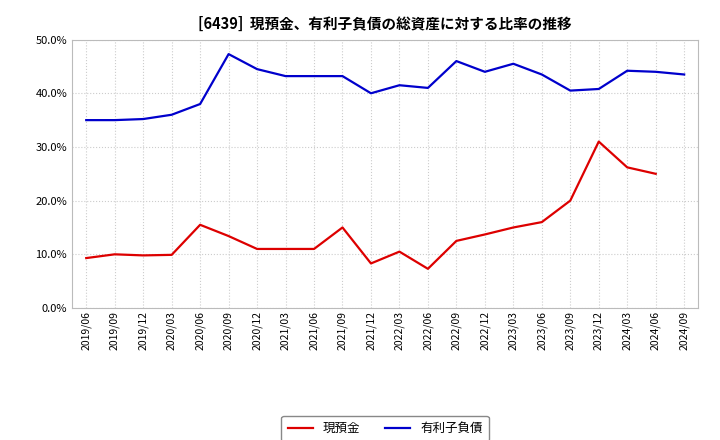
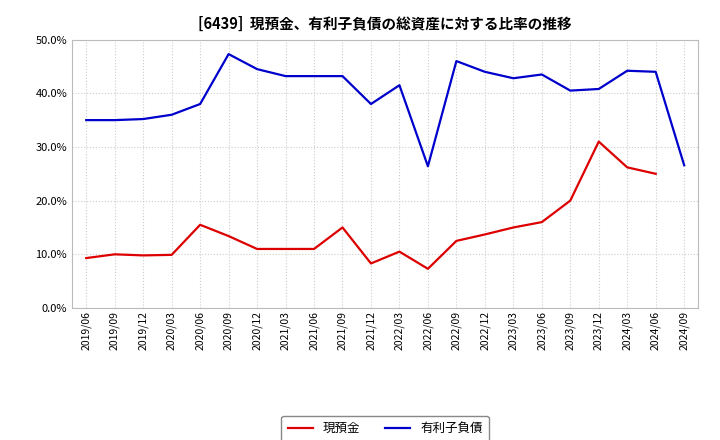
有利子負債/2021/12: 40.0% -> 38.0%
有利子負債/2022/06: 41.0% -> 26.4%
有利子負債/2023/03: 45.5% -> 42.8%
有利子負債/2024/09: 43.5% -> 26.6%
